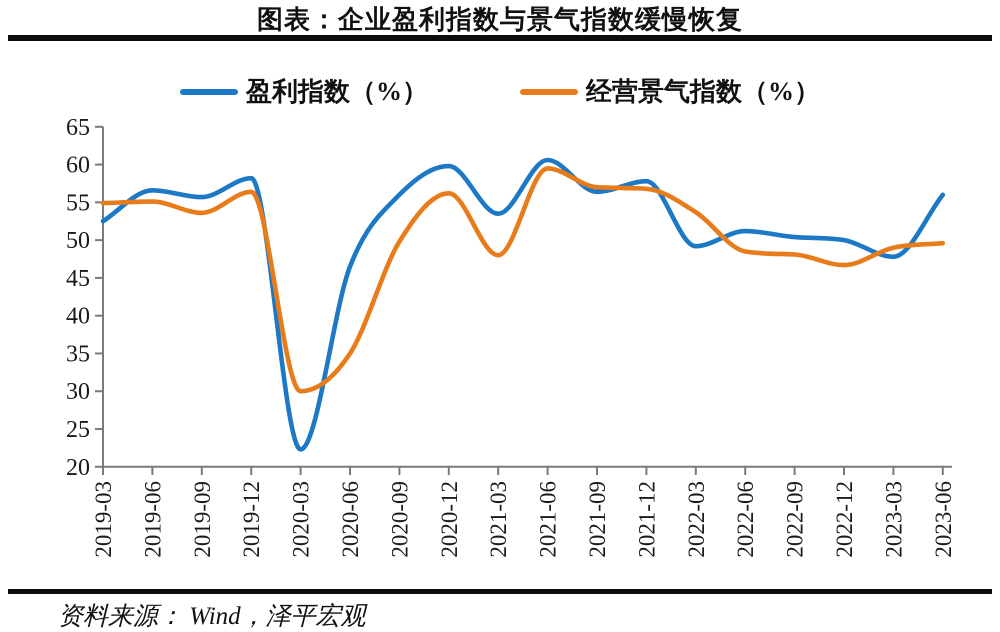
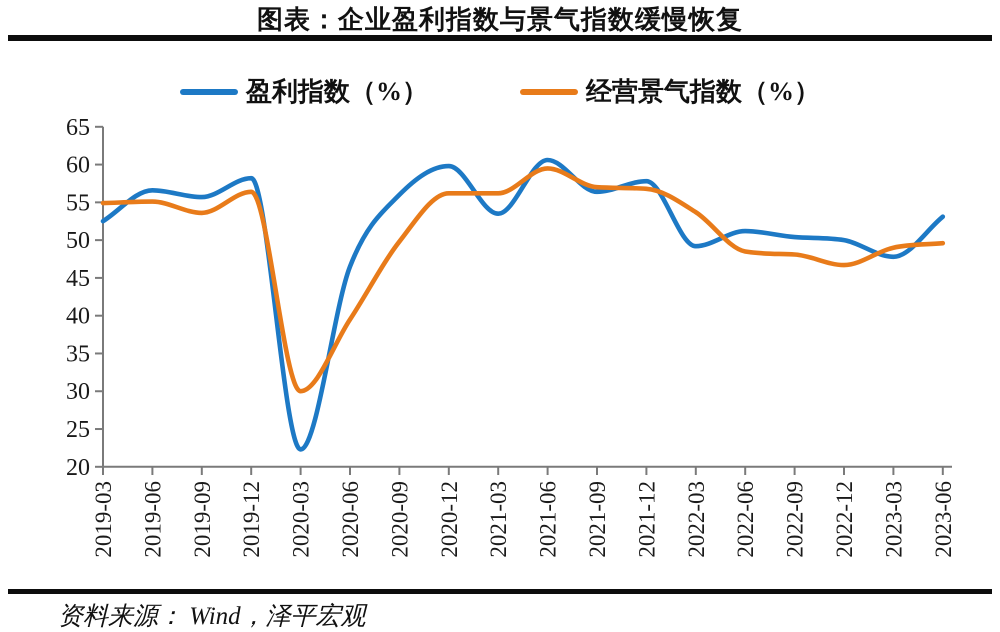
经营景气指数（%）/2020-06: 35 -> 40
经营景气指数（%）/2021-03: 48 -> 56
盈利指数（%）/2023-06: 56 -> 53
